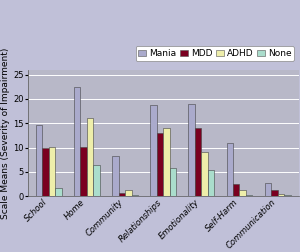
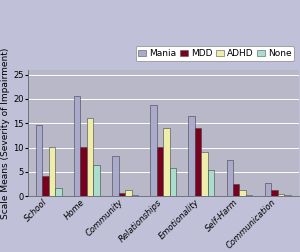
MDD/School: 10.0 -> 4.2
Mania/Home: 22.5 -> 20.7
MDD/Relationships: 13.0 -> 10.2
Mania/Emotionality: 19.0 -> 16.5
Mania/Self-Harm: 11.0 -> 7.5
